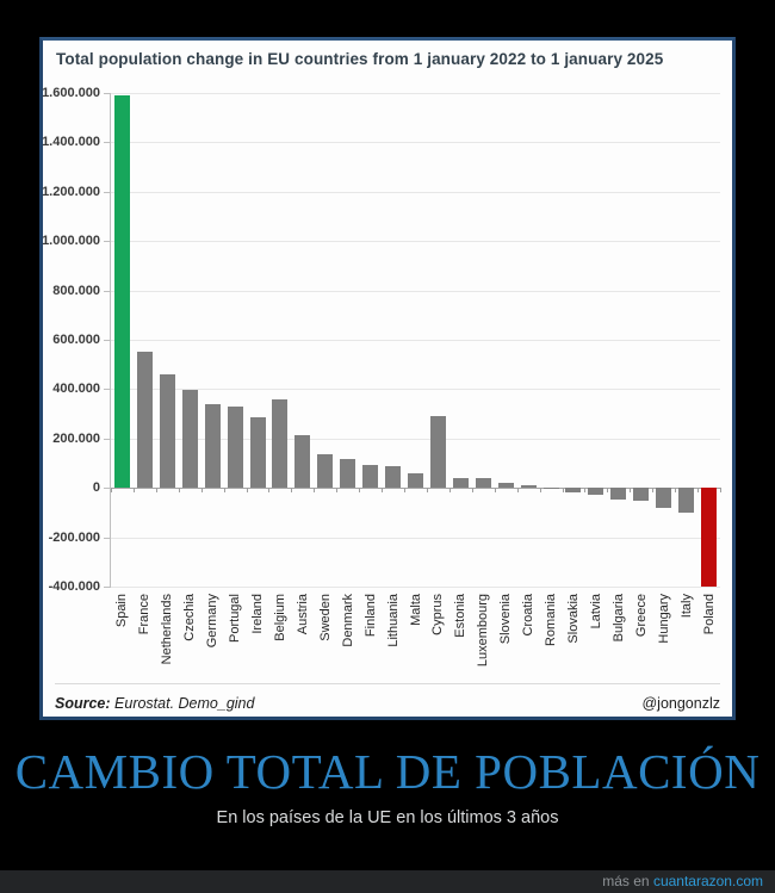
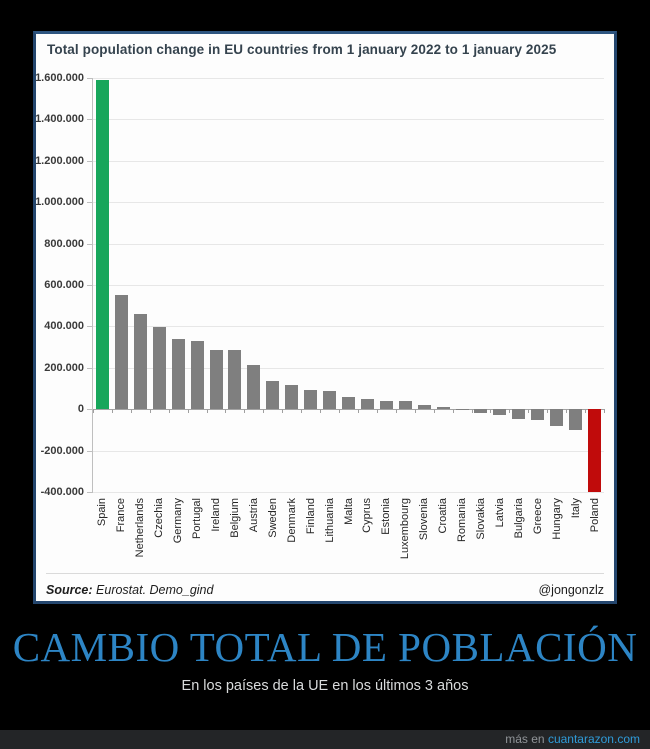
Belgium: 360000 -> 280000
Cyprus: 290000 -> 50000
